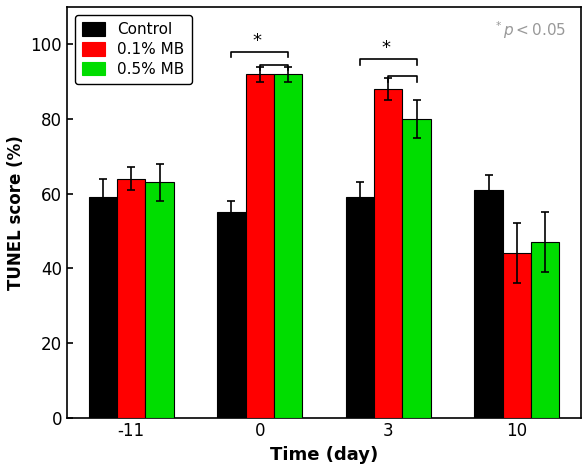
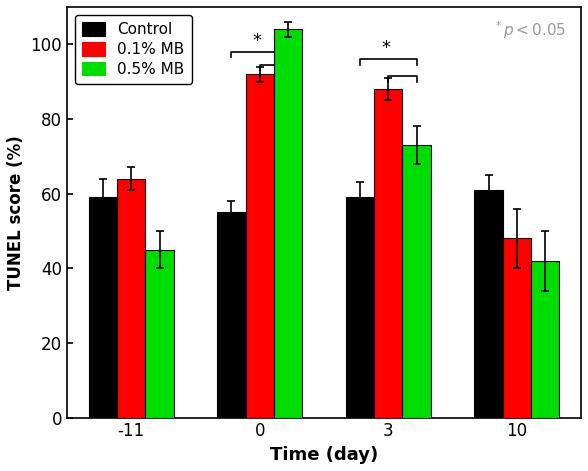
0.5% MB/-11: 63 -> 45
0.5% MB/0: 92 -> 104
0.5% MB/3: 80 -> 73
0.1% MB/10: 44 -> 48
0.5% MB/10: 47 -> 42
